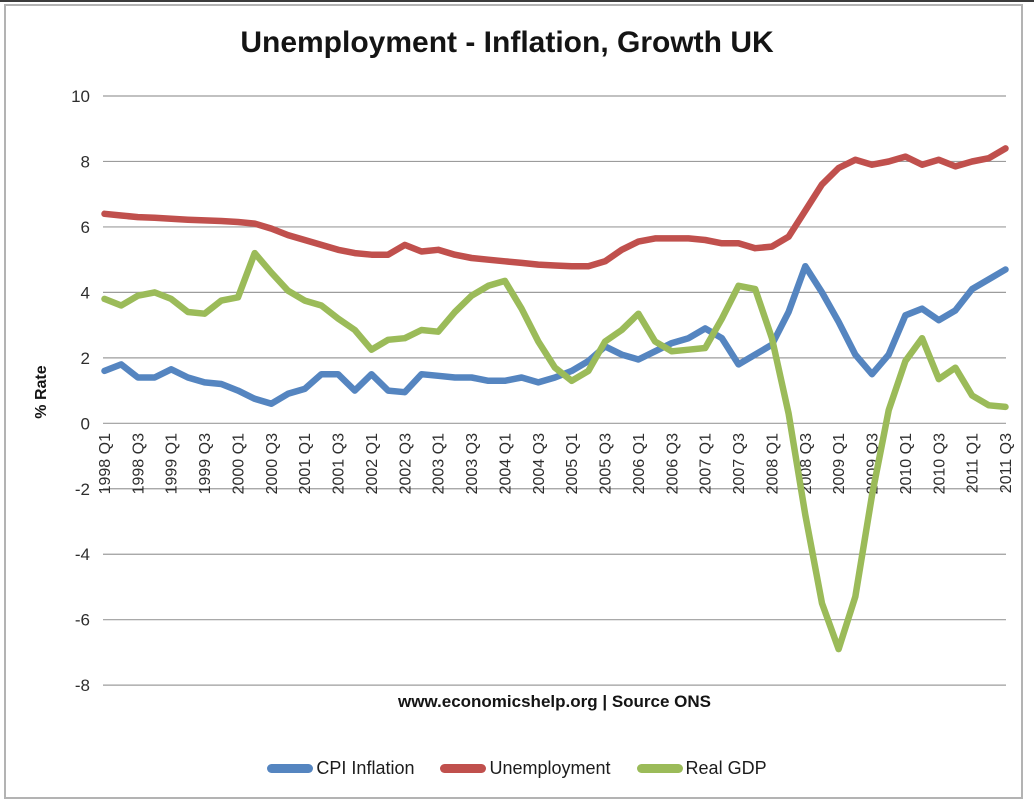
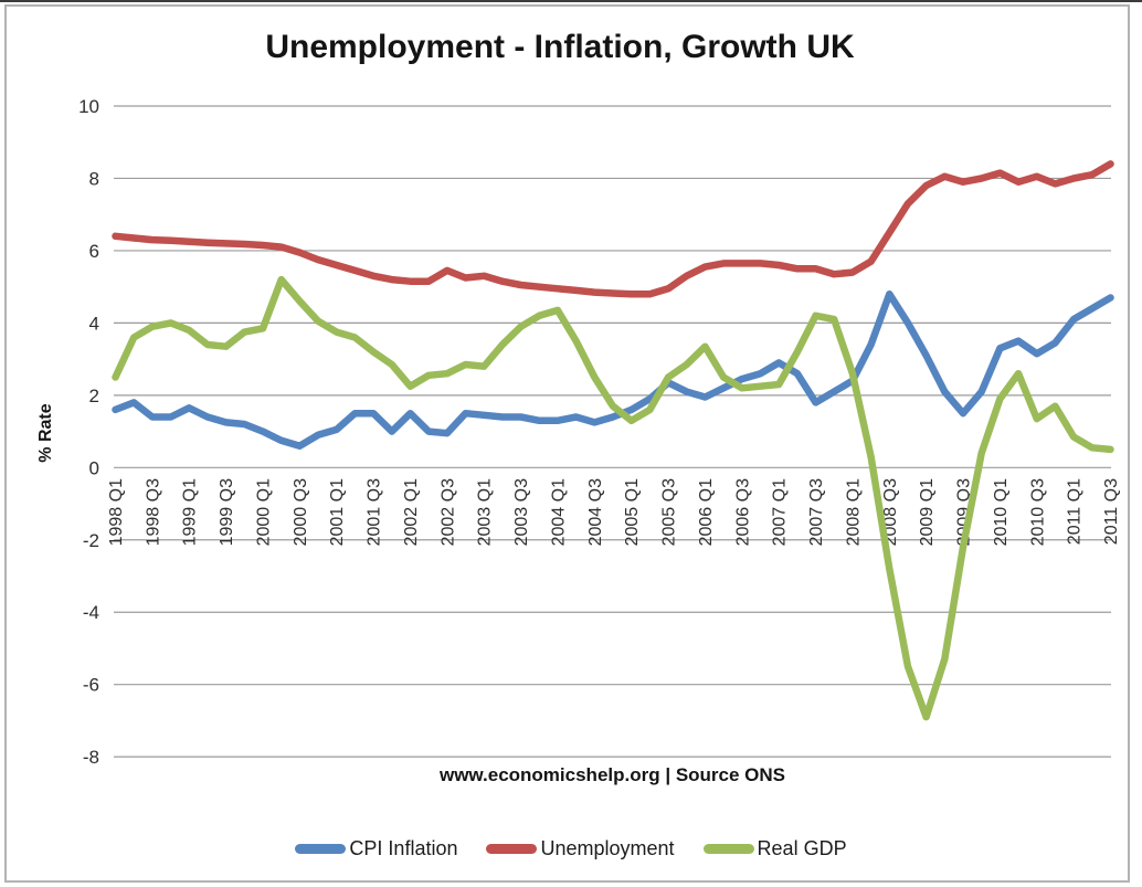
Real GDP/1998 Q1: 3.8 -> 2.5
